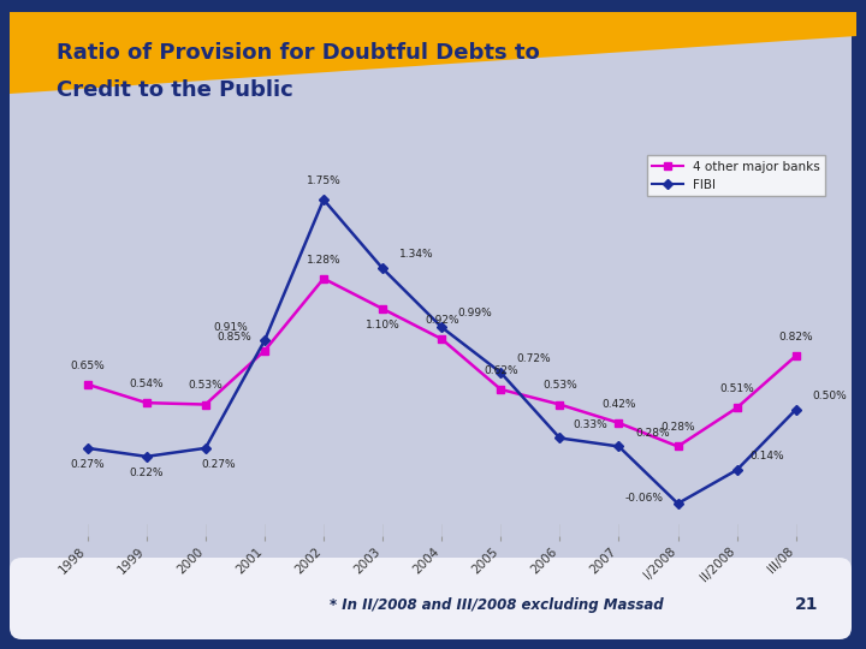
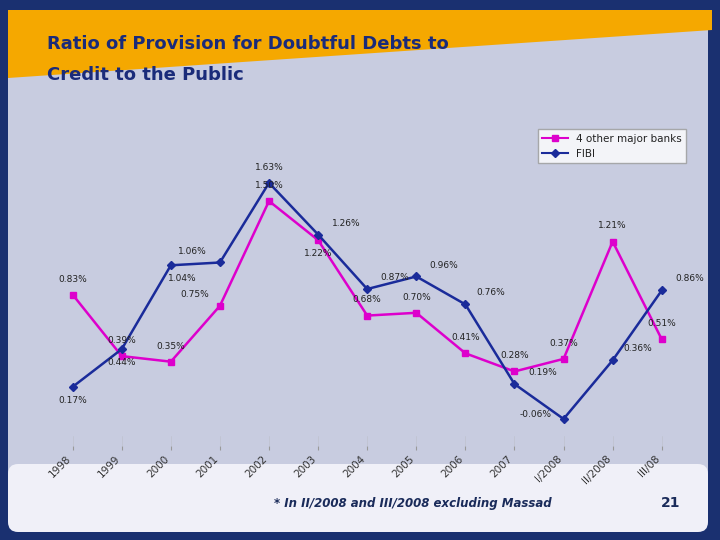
4 other major banks/1998: 0.65% -> 0.83%
FIBI/1998: 0.27% -> 0.17%
4 other major banks/1999: 0.54% -> 0.39%
FIBI/1999: 0.22% -> 0.44%
4 other major banks/2000: 0.53% -> 0.35%
FIBI/2000: 0.27% -> 1.04%
4 other major banks/2001: 0.85% -> 0.75%
FIBI/2001: 0.91% -> 1.06%
4 other major banks/2002: 1.28% -> 1.50%
FIBI/2002: 1.75% -> 1.63%
4 other major banks/2003: 1.10% -> 1.22%
FIBI/2003: 1.34% -> 1.26%
4 other major banks/2004: 0.92% -> 0.68%
FIBI/2004: 0.99% -> 0.87%
4 other major banks/2005: 0.62% -> 0.70%
FIBI/2005: 0.72% -> 0.96%
4 other major banks/2006: 0.53% -> 0.41%
FIBI/2006: 0.33% -> 0.76%
4 other major banks/2007: 0.42% -> 0.28%
FIBI/2007: 0.28% -> 0.19%
4 other major banks/I/2008: 0.28% -> 0.37%
4 other major banks/II/2008: 0.51% -> 1.21%
FIBI/II/2008: 0.14% -> 0.36%
4 other major banks/III/08: 0.82% -> 0.51%
FIBI/III/08: 0.50% -> 0.86%
